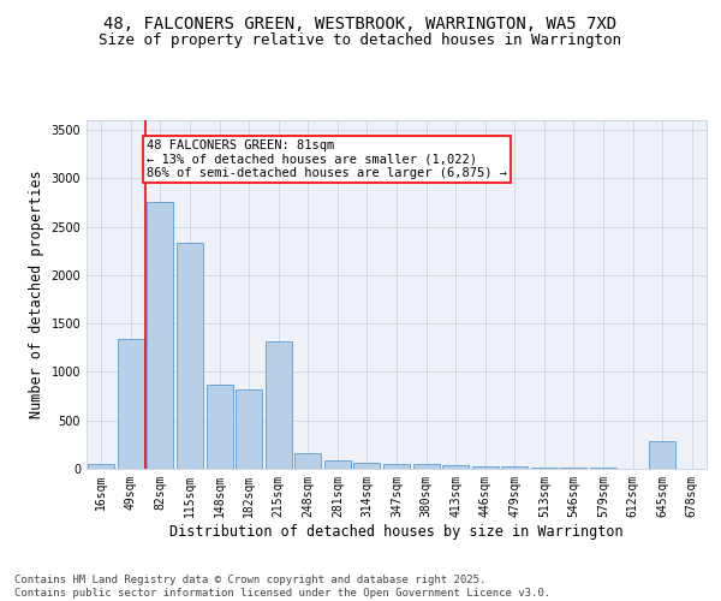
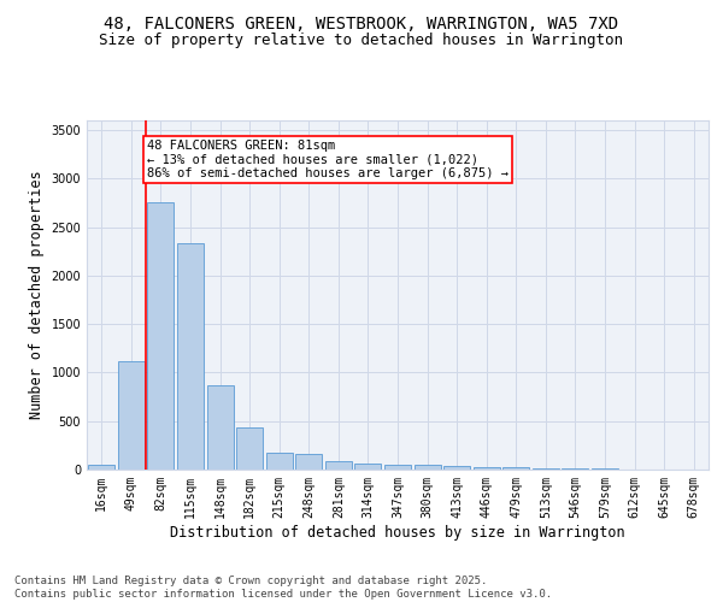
49sqm: 1340 -> 1120
182sqm: 820 -> 440
215sqm: 1320 -> 180
645sqm: 280 -> 0
